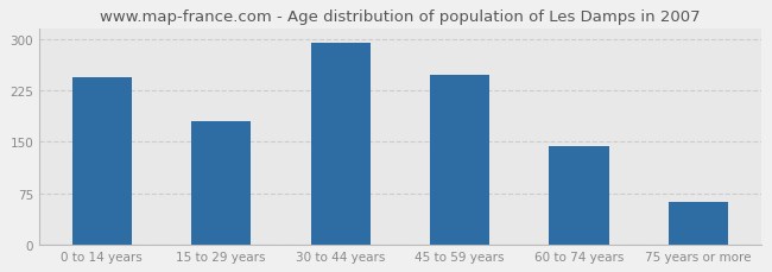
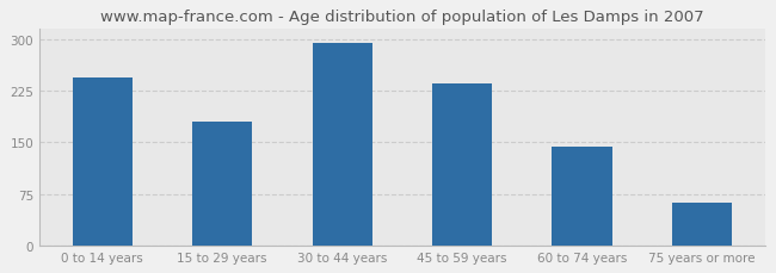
45 to 59 years: 248 -> 236
